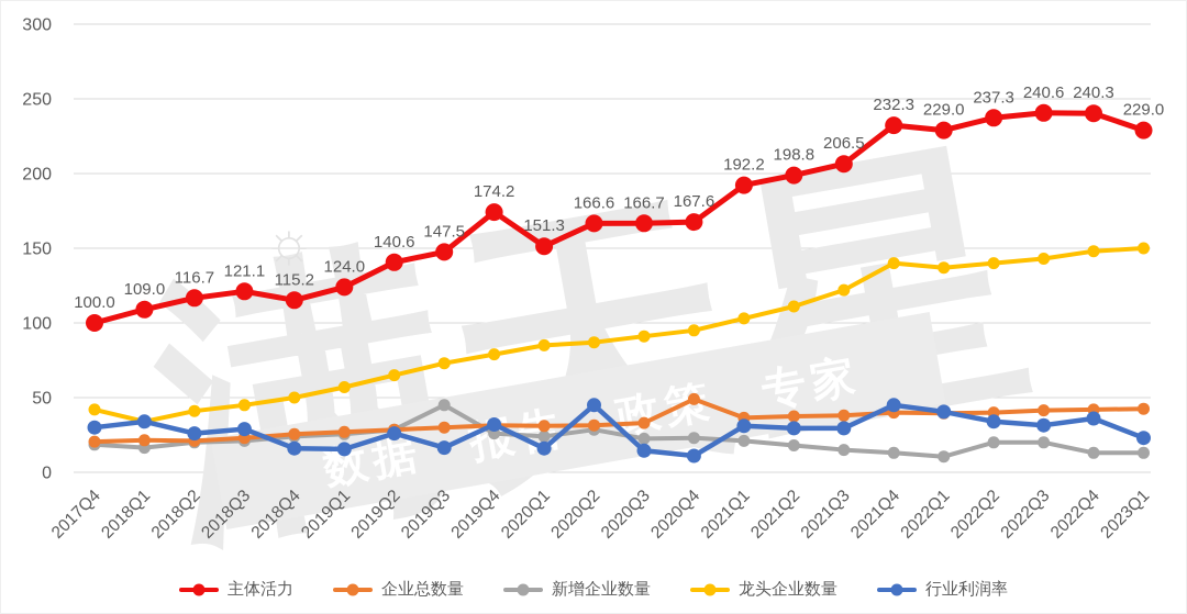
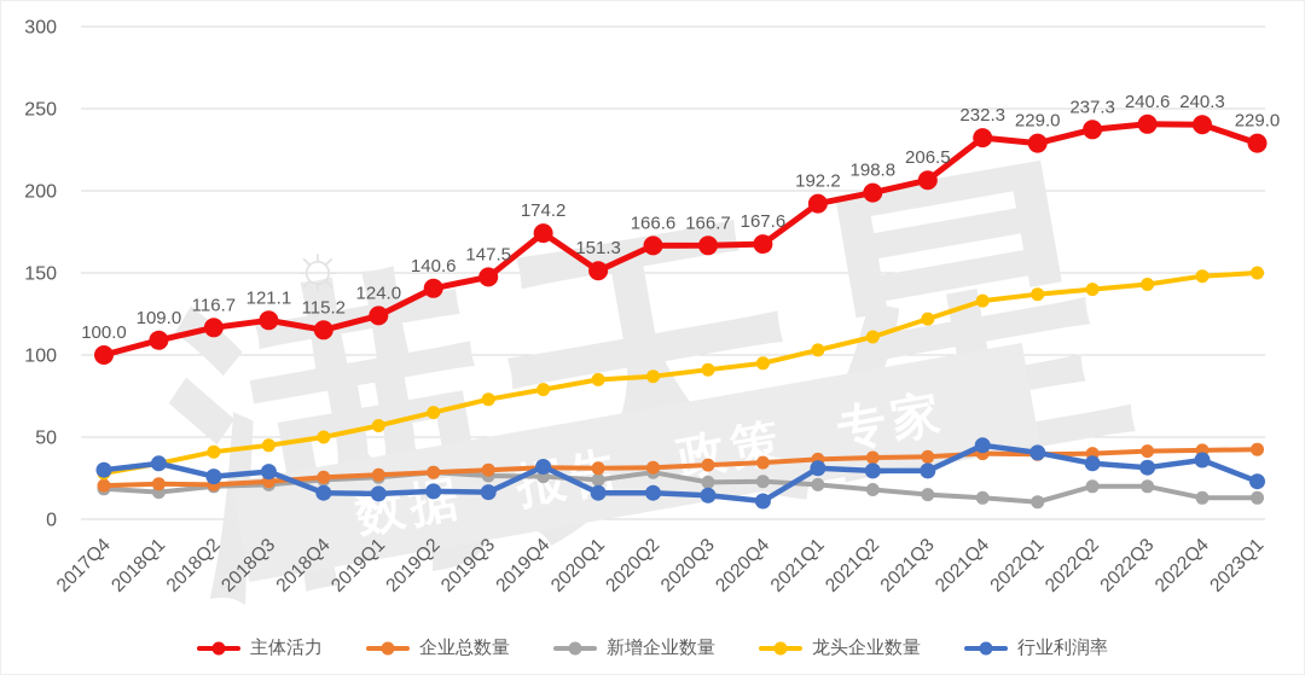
龙头企业数量/2017Q4: 42 -> 28
行业利润率/2019Q2: 26 -> 17
新增企业数量/2019Q3: 45 -> 26
行业利润率/2020Q2: 45 -> 16
企业总数量/2020Q4: 49 -> 34
龙头企业数量/2021Q4: 140 -> 133
